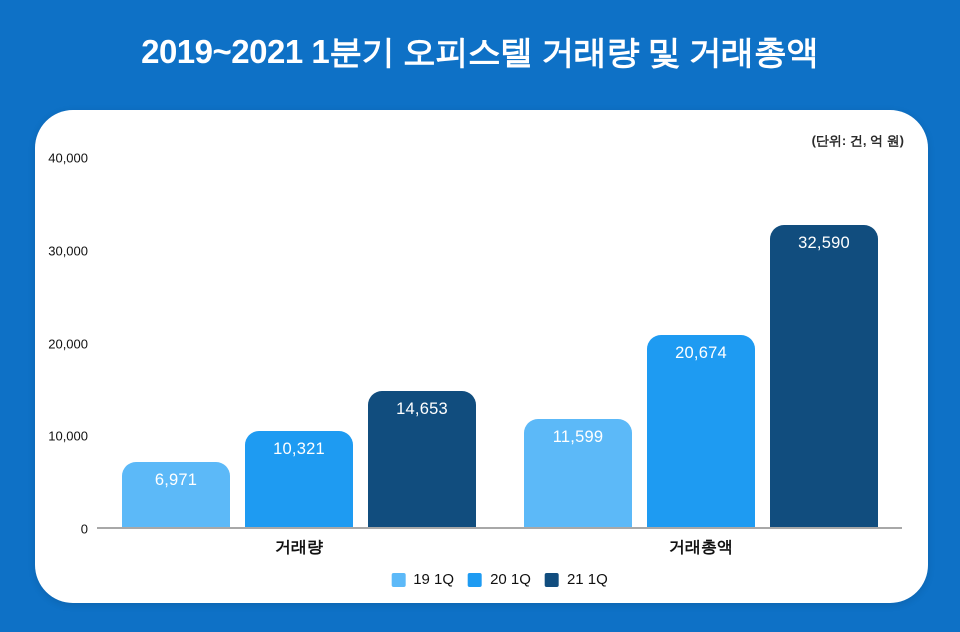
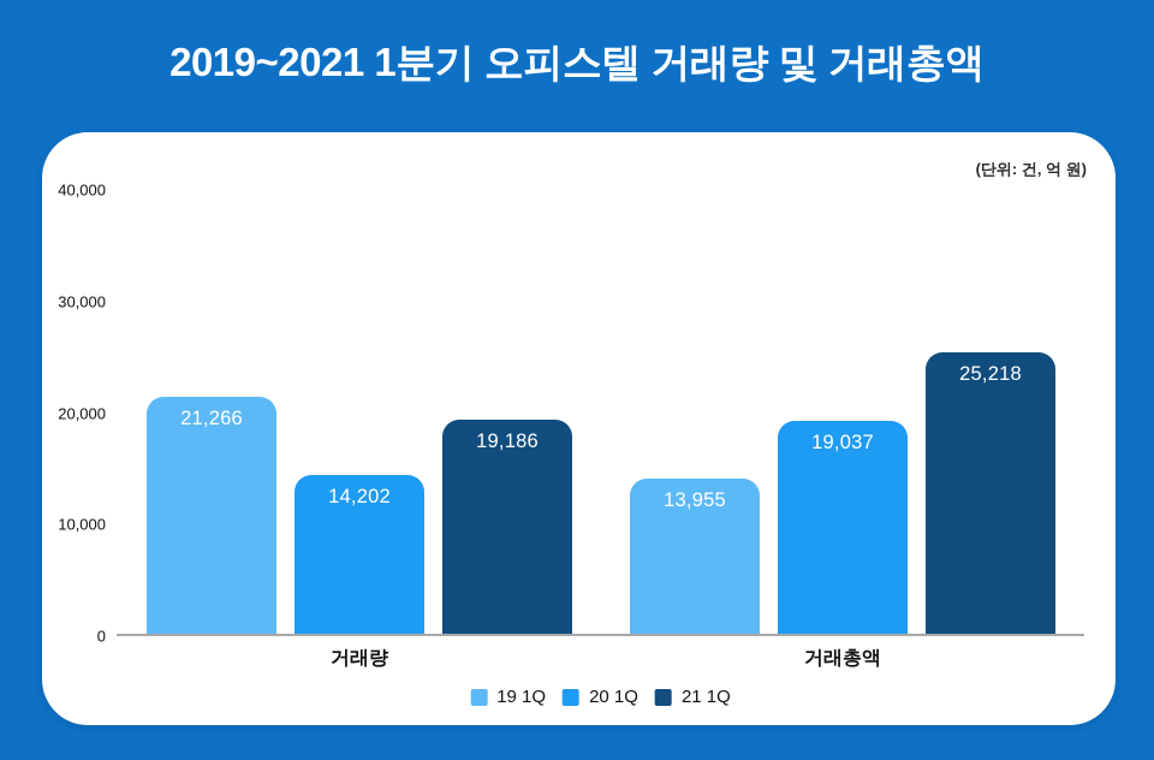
19 1Q/거래량: 6,971 -> 21,266
20 1Q/거래량: 10,321 -> 14,202
21 1Q/거래량: 14,653 -> 19,186
19 1Q/거래총액: 11,599 -> 13,955
20 1Q/거래총액: 20,674 -> 19,037
21 1Q/거래총액: 32,590 -> 25,218
